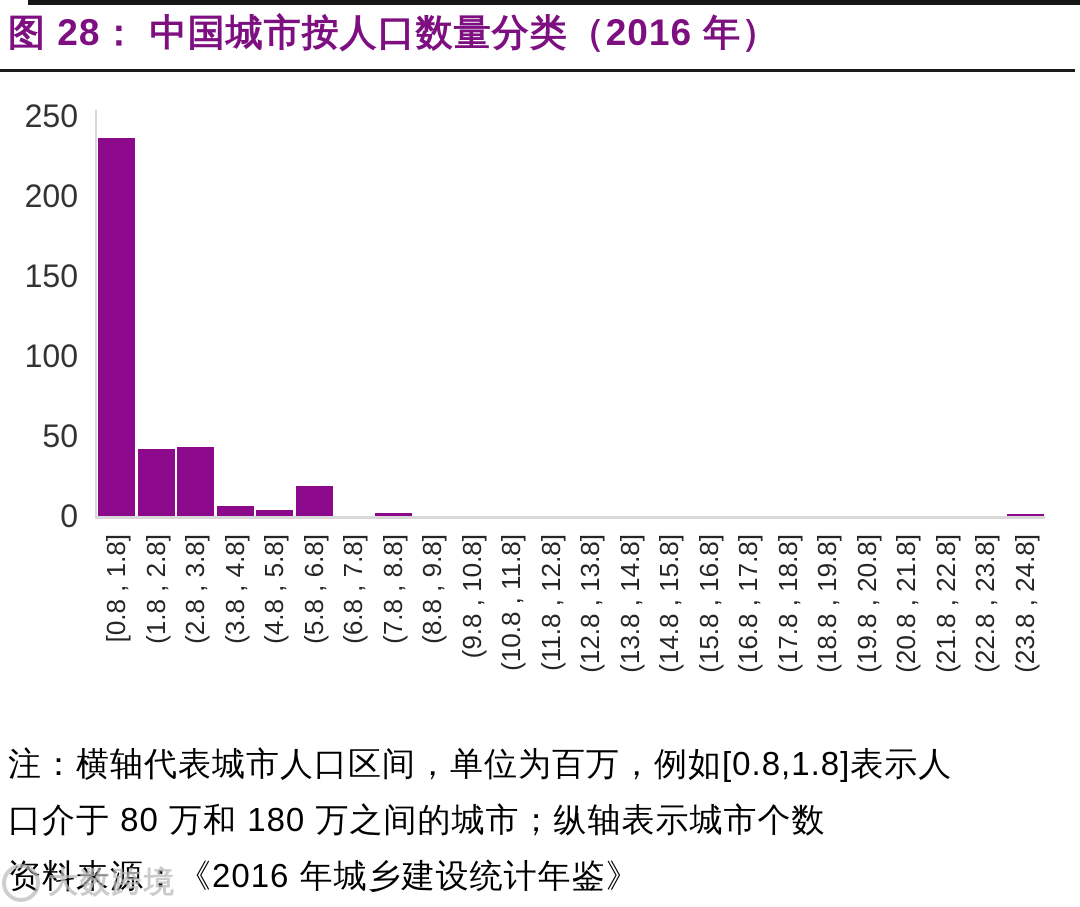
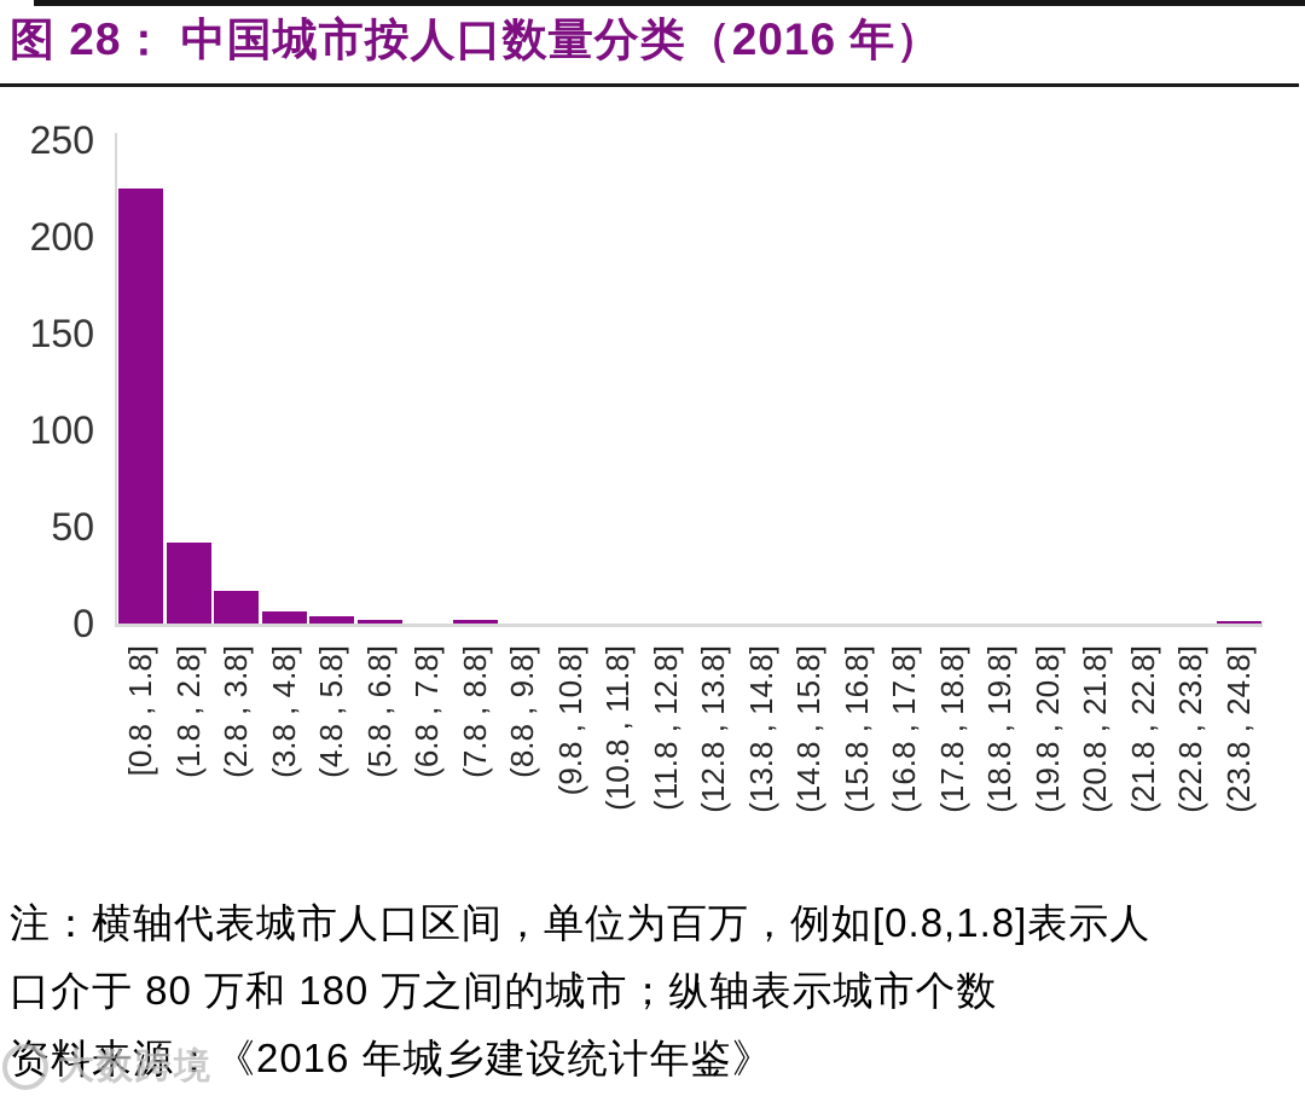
[0.8 , 1.8]: 236 -> 225
(2.8 , 3.8]: 43 -> 17
(5.8 , 6.8]: 19 -> 2
